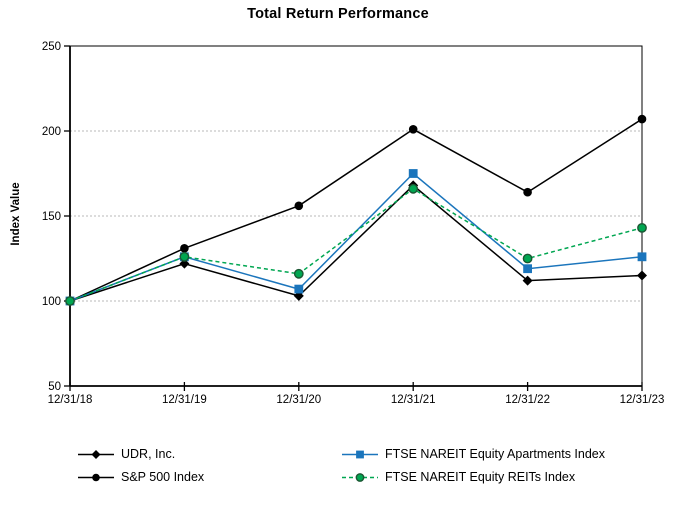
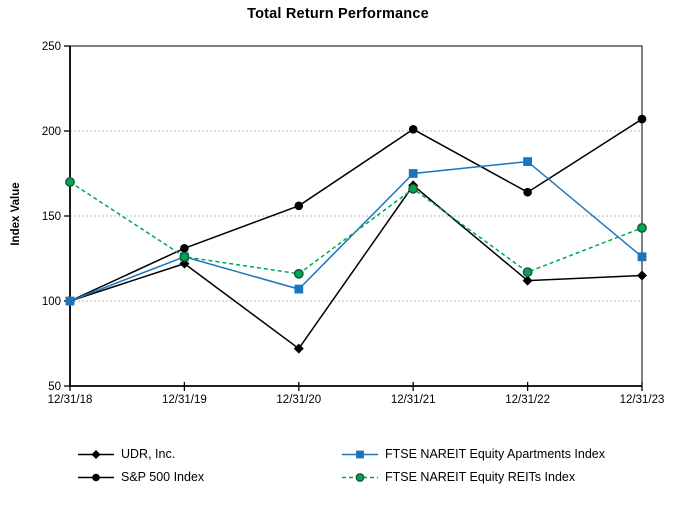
FTSE NAREIT Equity REITs Index/12/31/18: 100 -> 170
UDR, Inc./12/31/20: 103 -> 72
FTSE NAREIT Equity Apartments Index/12/31/22: 119 -> 182
FTSE NAREIT Equity REITs Index/12/31/22: 125 -> 117
